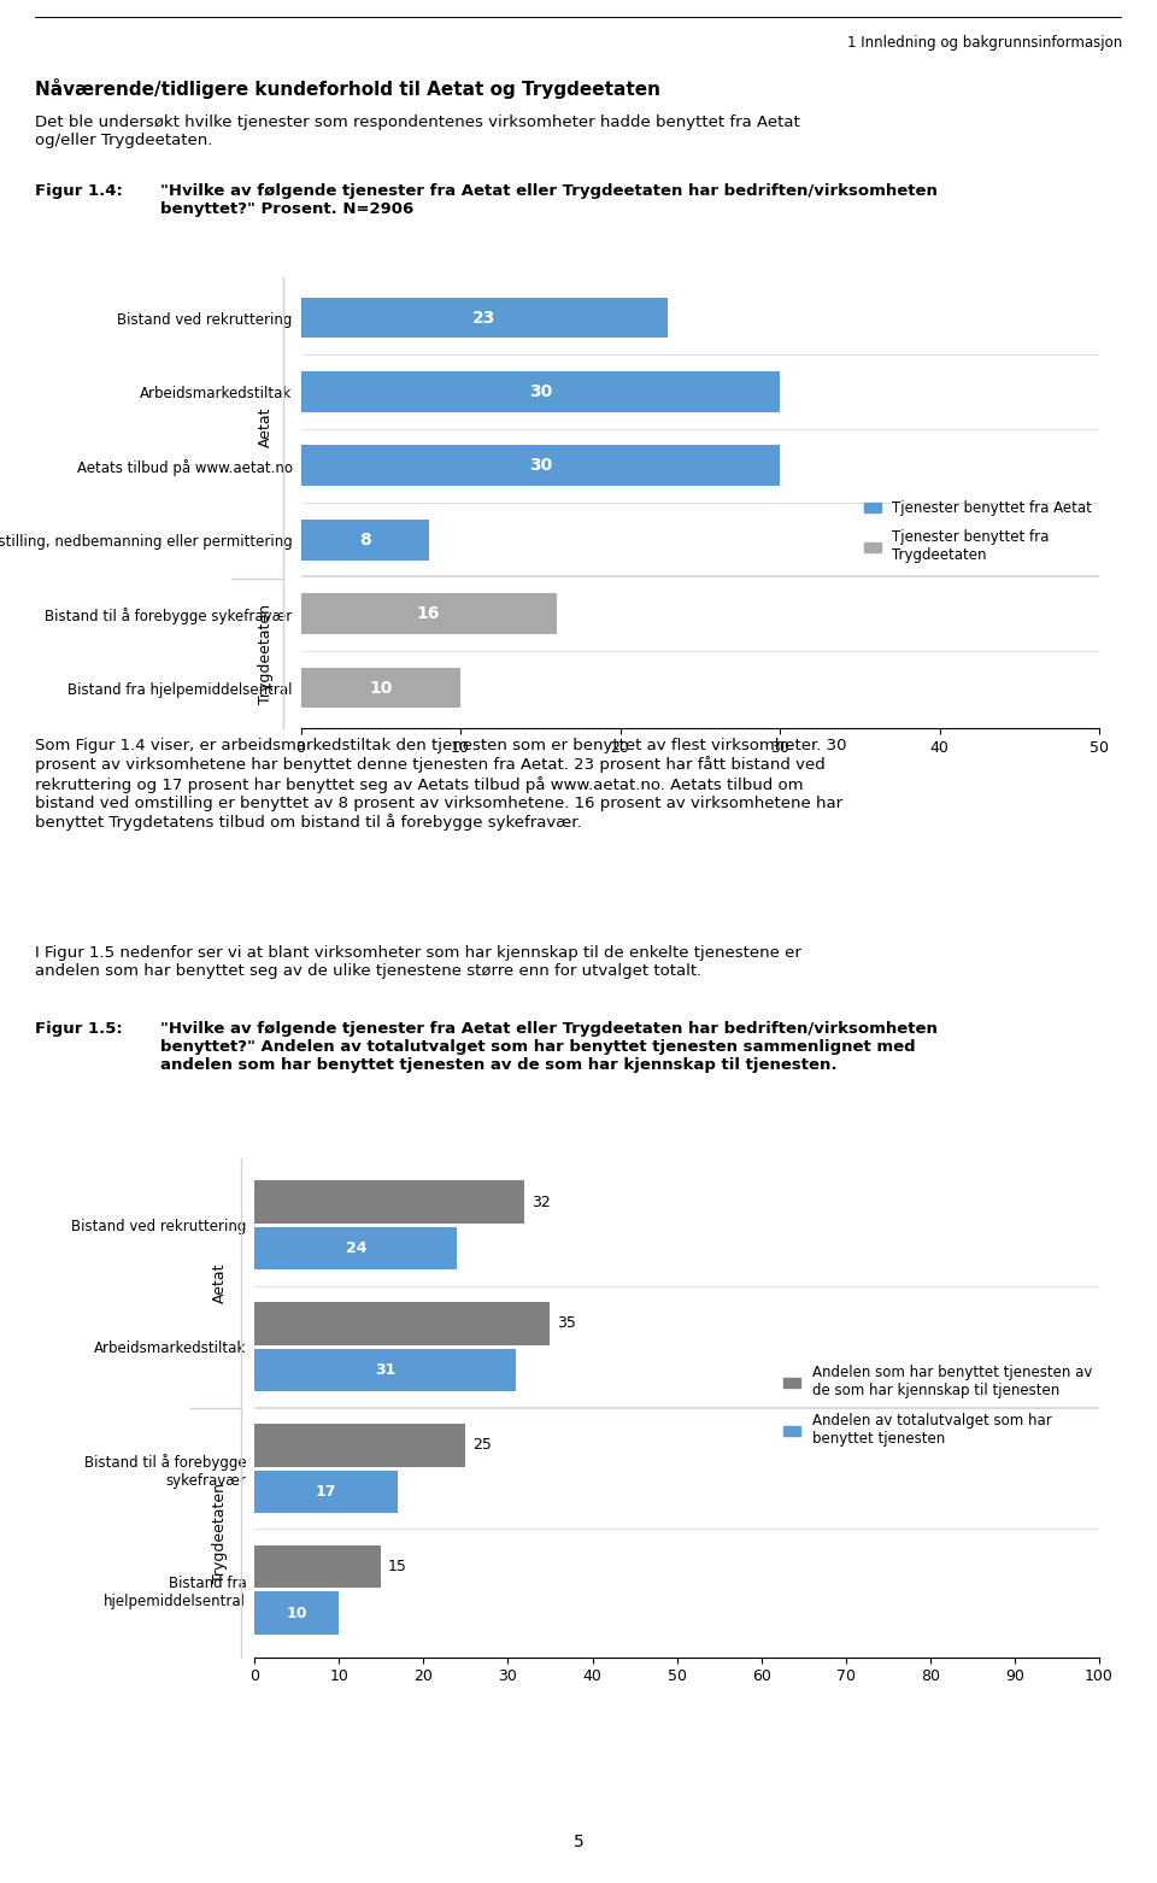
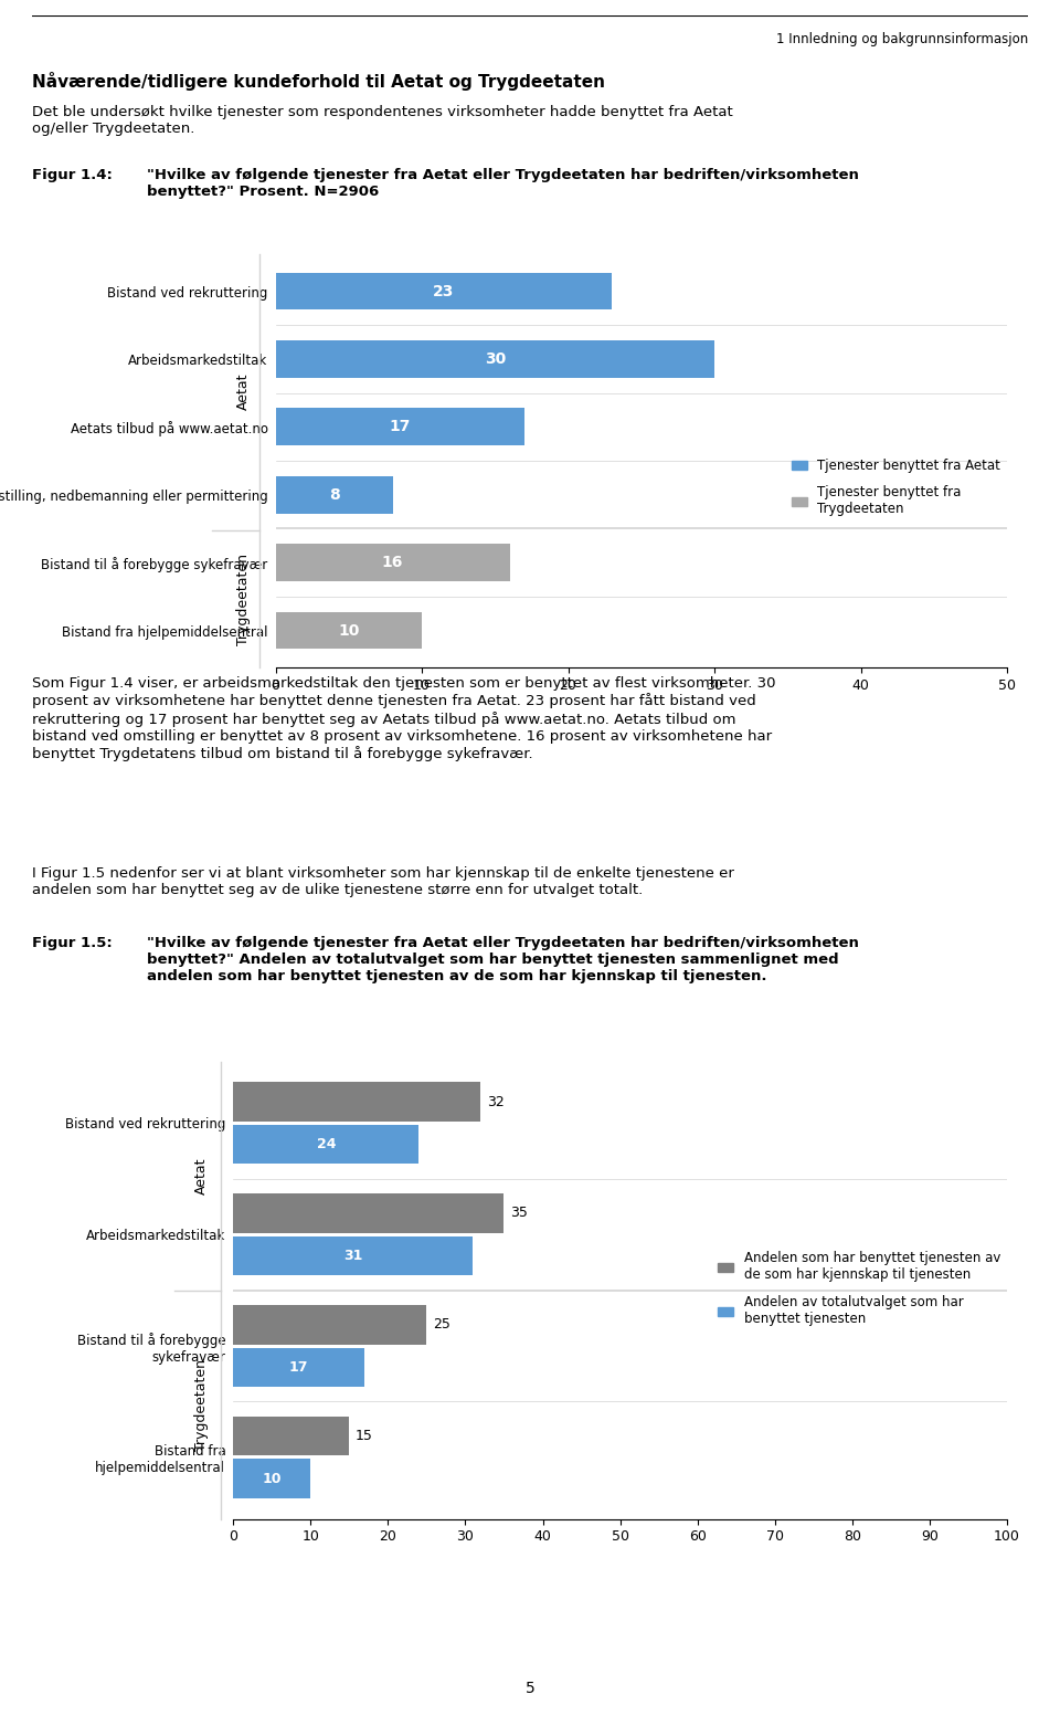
Aetats tilbud på www.aetat.no: 30 -> 17
